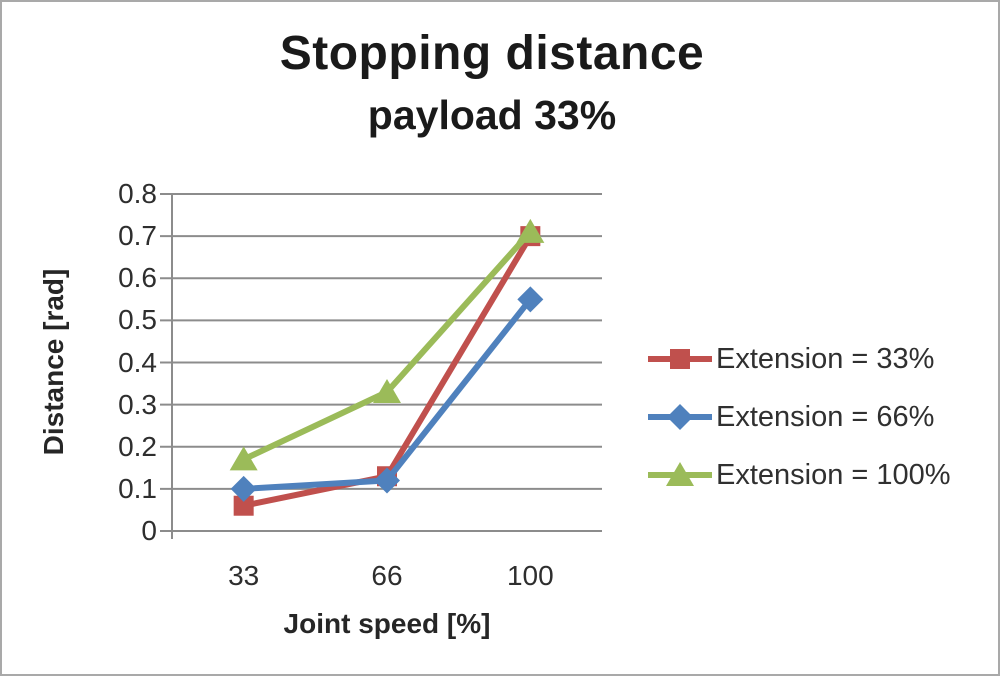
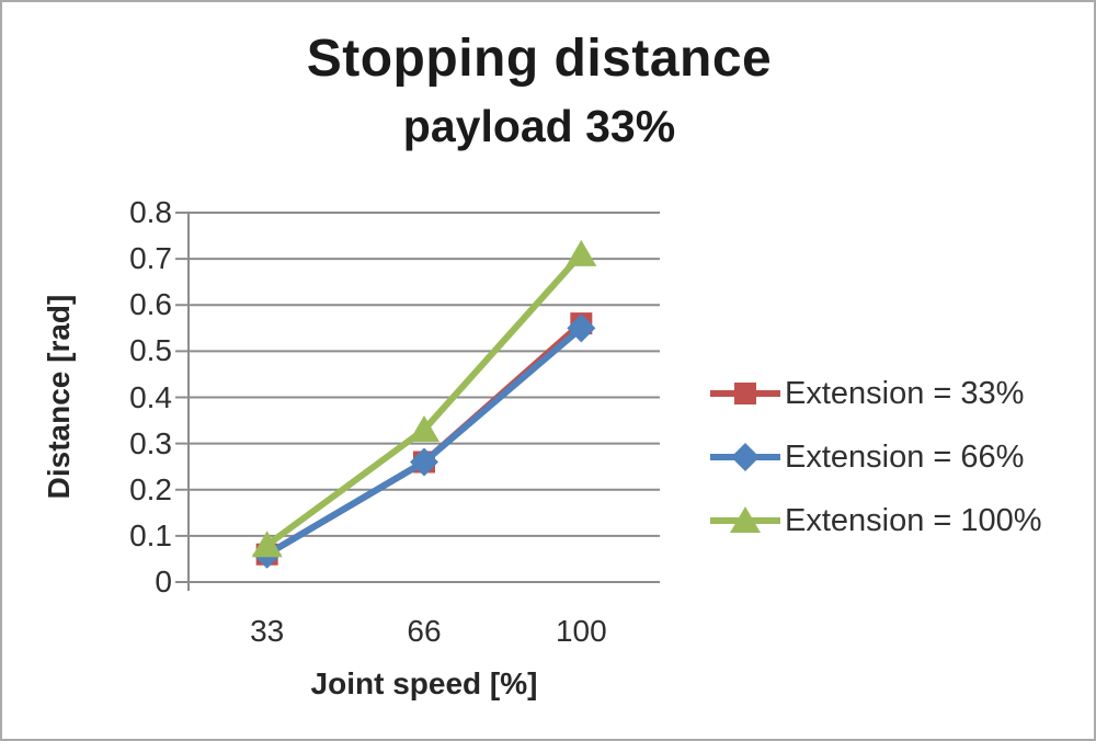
Extension = 66%/33: 0.10 -> 0.06
Extension = 100%/33: 0.17 -> 0.08
Extension = 33%/66: 0.13 -> 0.26
Extension = 66%/66: 0.12 -> 0.26
Extension = 33%/100: 0.70 -> 0.56
